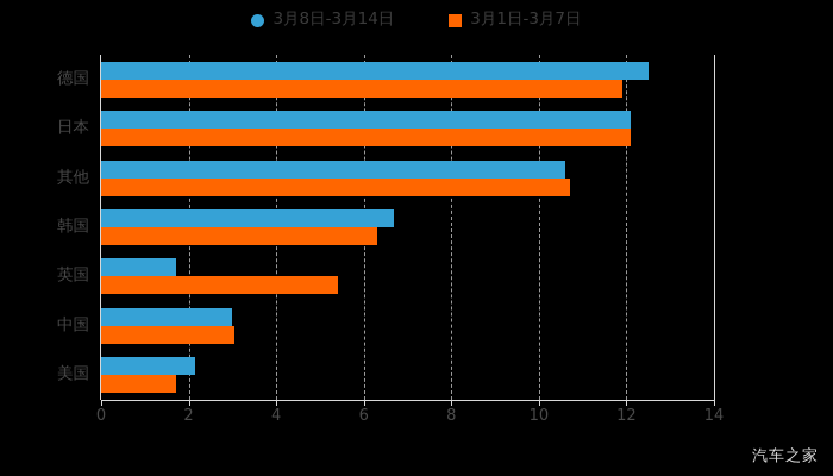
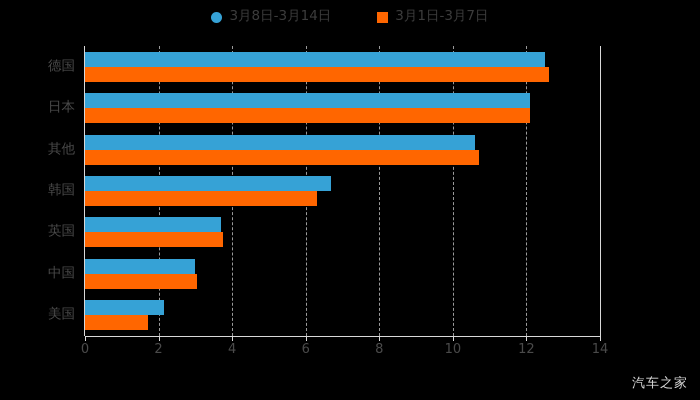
3月1日-3月7日/德国: 11.9 -> 12.6
3月8日-3月14日/英国: 1.7 -> 3.7
3月1日-3月7日/英国: 5.4 -> 3.8
